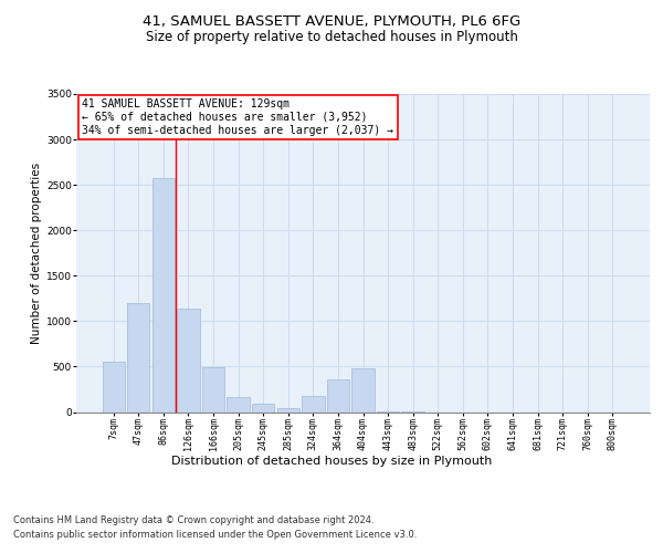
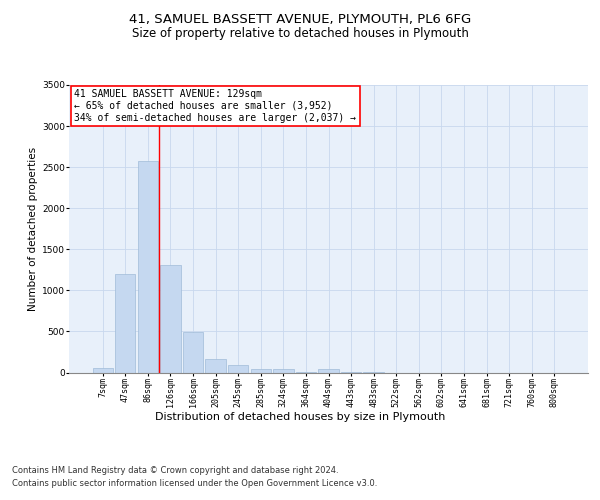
7sqm: 560 -> 50
126sqm: 1140 -> 1310
324sqm: 180 -> 40
364sqm: 360 -> 10
404sqm: 480 -> 40
